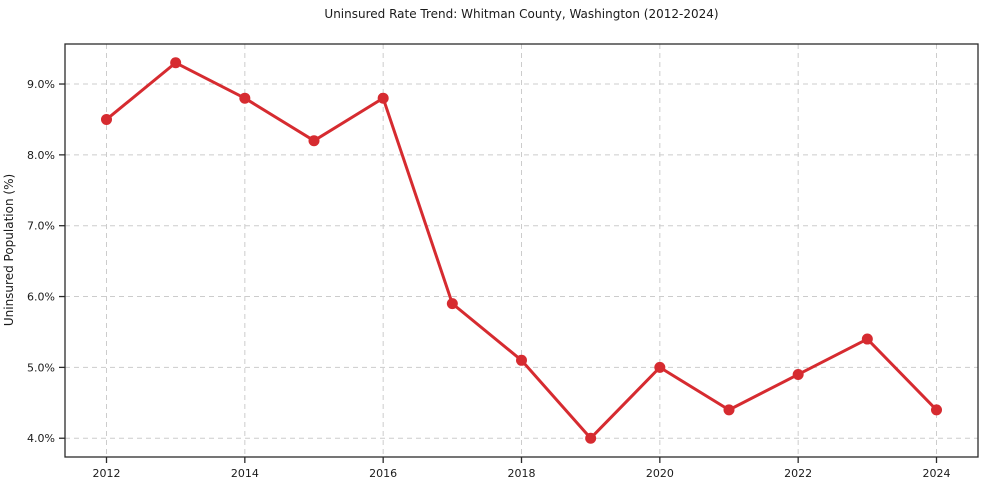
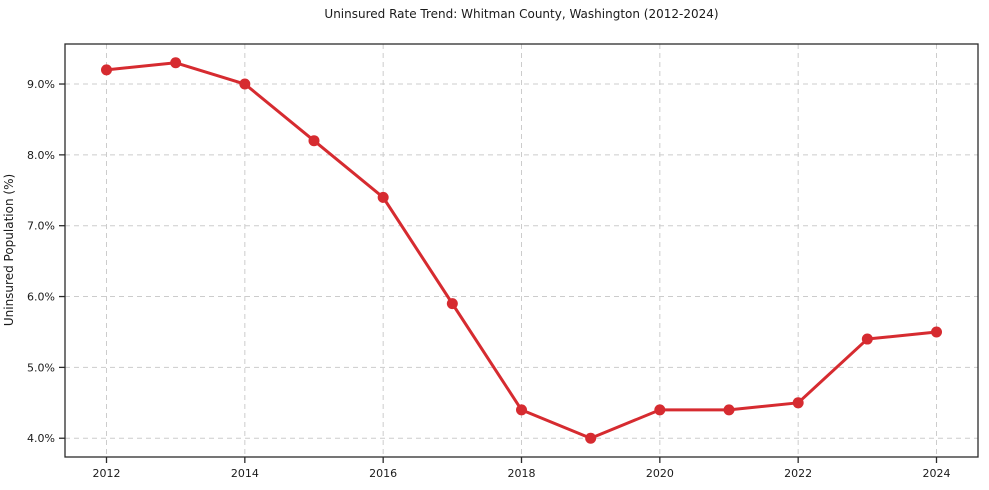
2012: 8.5% -> 9.2%
2014: 8.8% -> 9.0%
2016: 8.8% -> 7.4%
2018: 5.1% -> 4.4%
2020: 5.0% -> 4.4%
2022: 4.9% -> 4.5%
2024: 4.4% -> 5.5%
